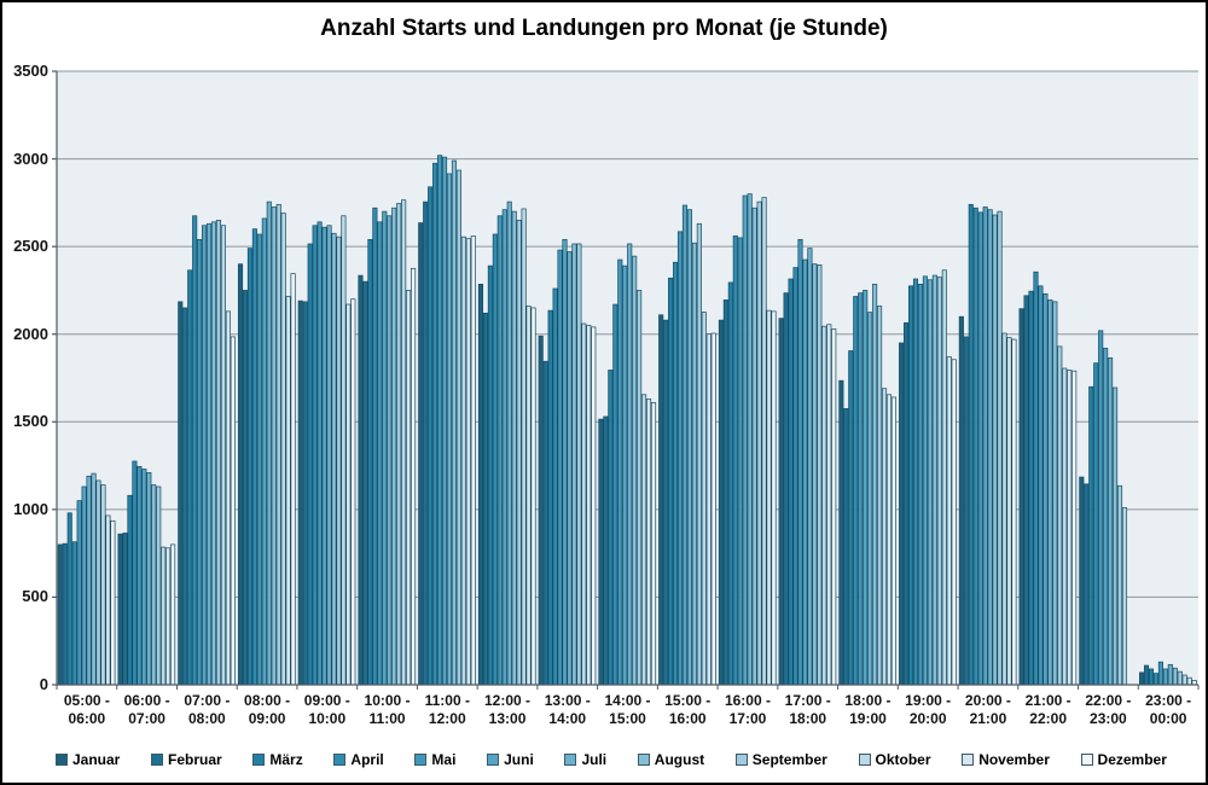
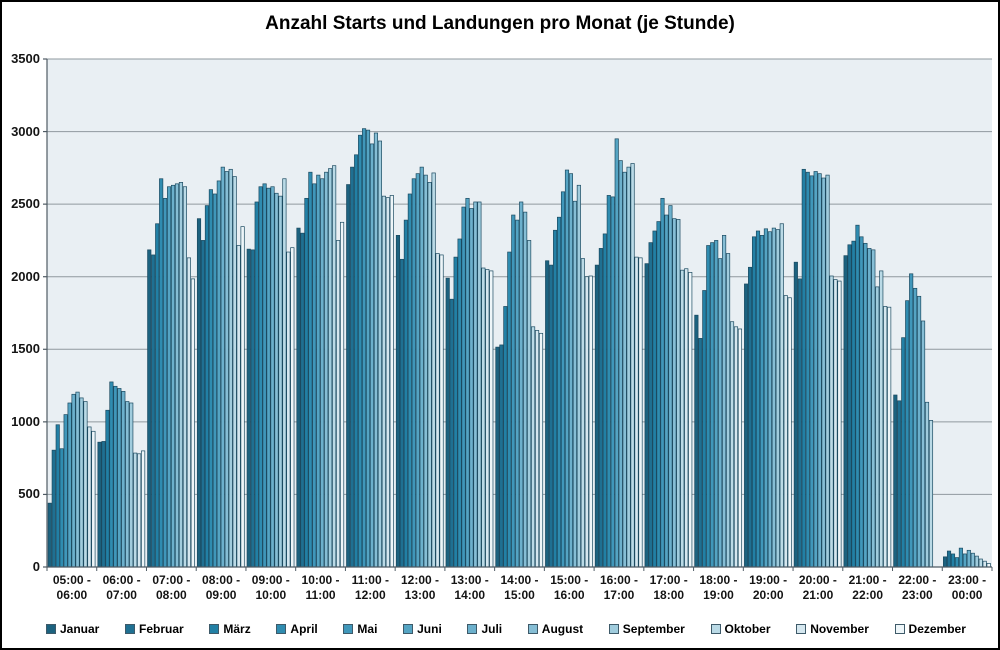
Januar/05:00 - 06:00: 800 -> 440
Juni/16:00 - 17:00: 2790 -> 2950
Oktober/21:00 - 22:00: 1800 -> 2040
März/22:00 - 23:00: 1700 -> 1580
